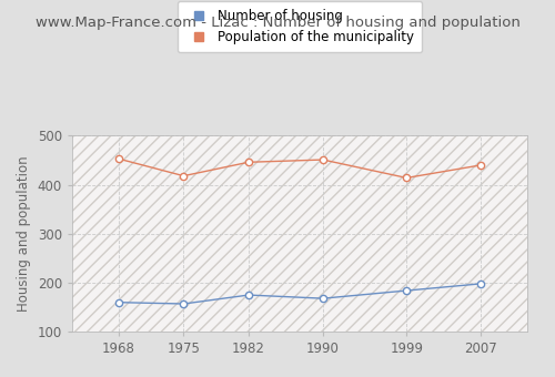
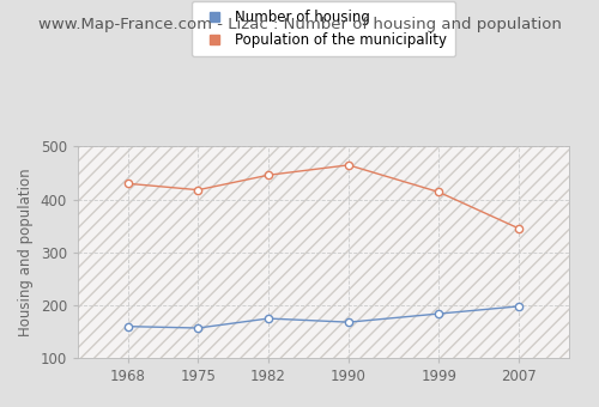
Population of the municipality/1968: 453 -> 430
Population of the municipality/1990: 451 -> 465
Population of the municipality/2007: 440 -> 345
